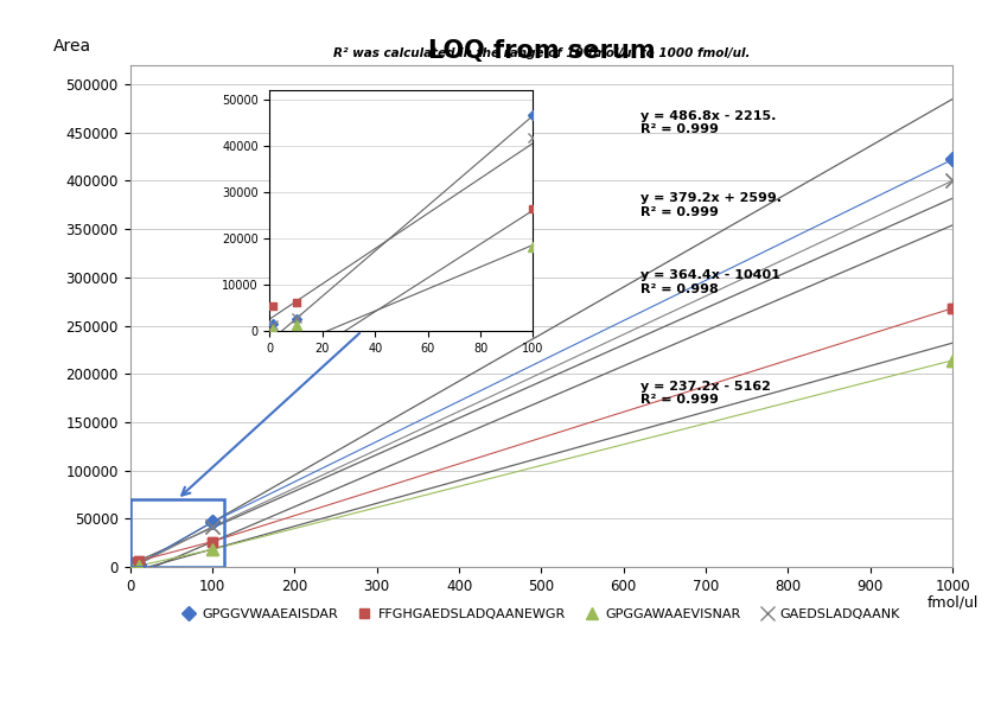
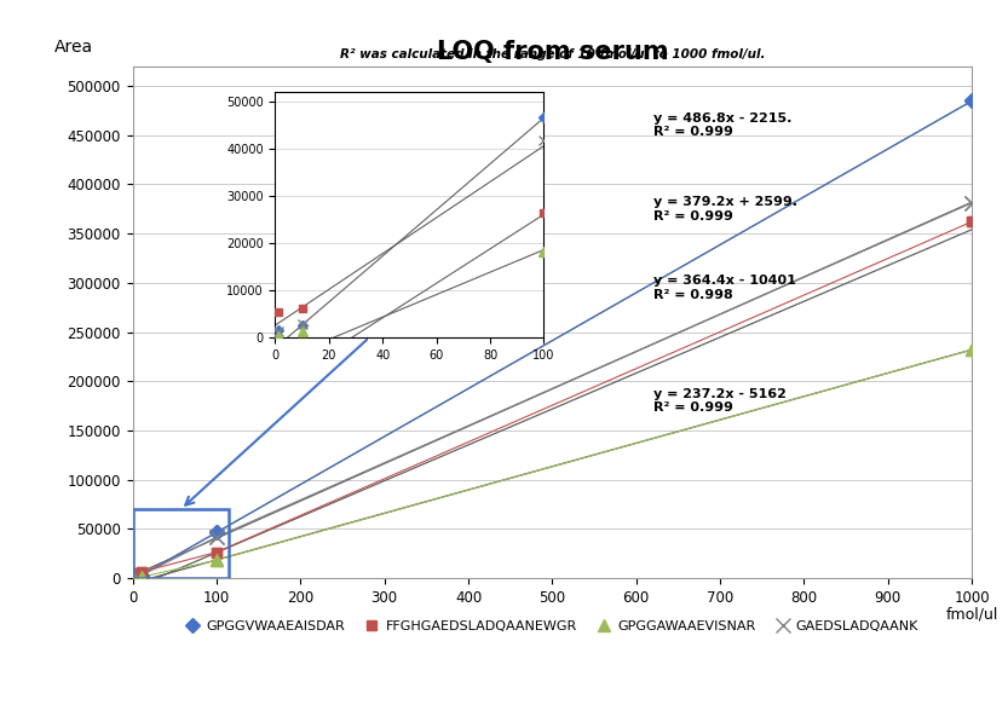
GPGGVWAAEAISDAR/1000: 422000 -> 485000
GAEDSLADQAANK/1000: 400000 -> 381000
FFGHGAEDSLADQAANEWGR/1000: 268000 -> 362000
GPGGAWAAEVISNAR/1000: 214000 -> 232000
